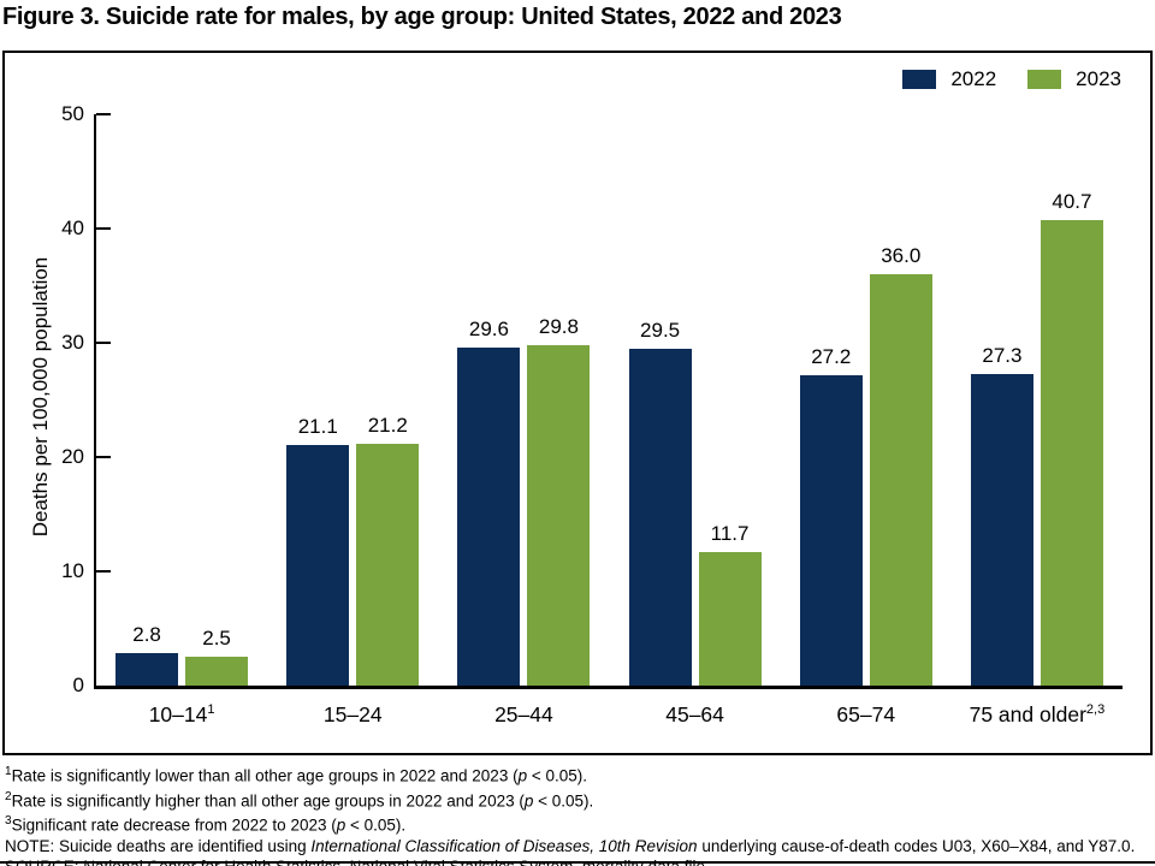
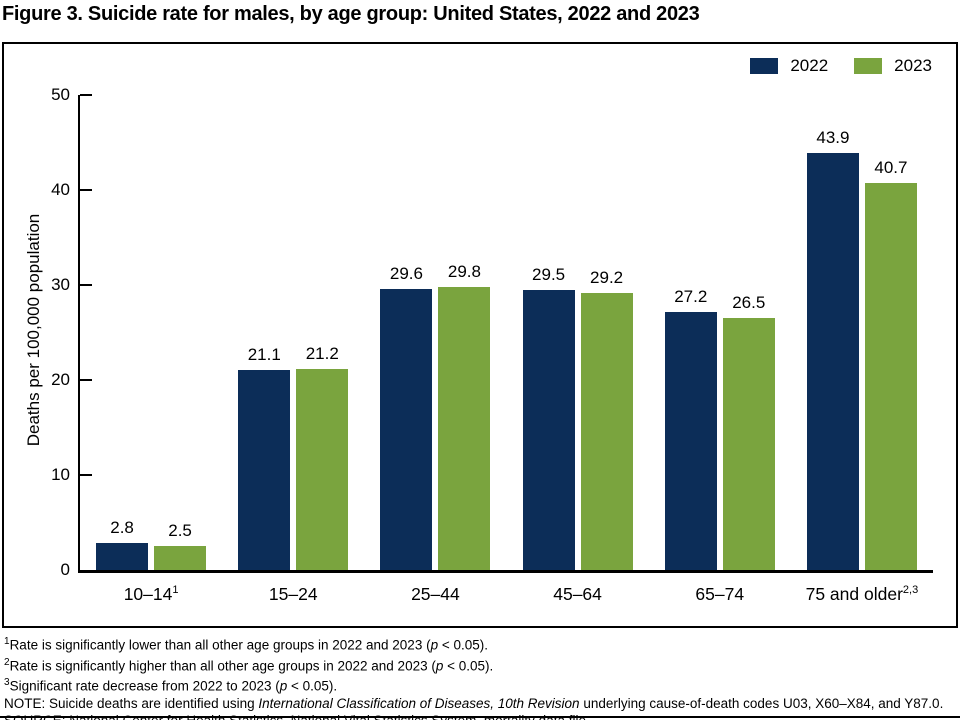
2023/45–64: 11.7 -> 29.2
2023/65–74: 36.0 -> 26.5
2022/75 and older: 27.3 -> 43.9
